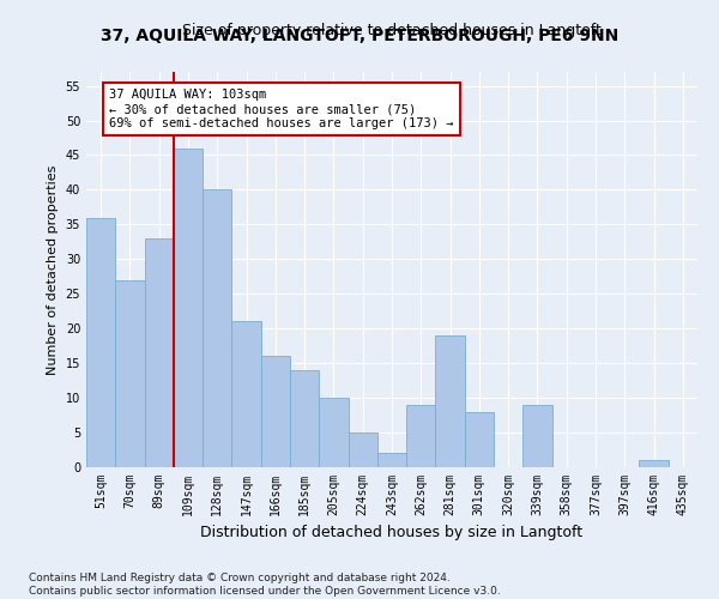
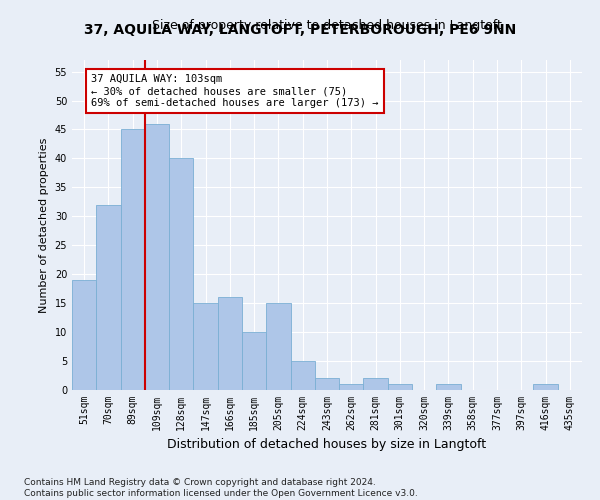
51sqm: 36 -> 19
70sqm: 27 -> 32
89sqm: 33 -> 45
147sqm: 21 -> 15
185sqm: 14 -> 10
205sqm: 10 -> 15
262sqm: 9 -> 1
281sqm: 19 -> 2
301sqm: 8 -> 1
339sqm: 9 -> 1
